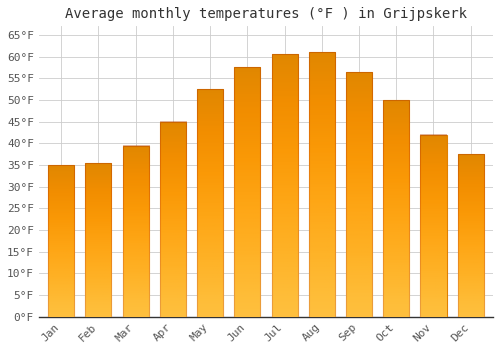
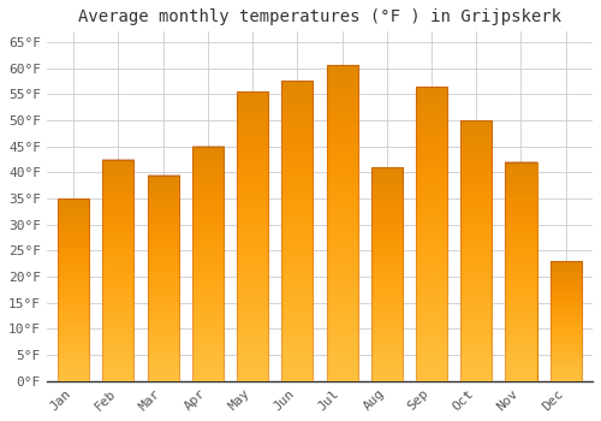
Feb: 35.5°F -> 42.5°F
May: 52.5°F -> 55.5°F
Aug: 61.0°F -> 41.0°F
Dec: 37.5°F -> 23.0°F
